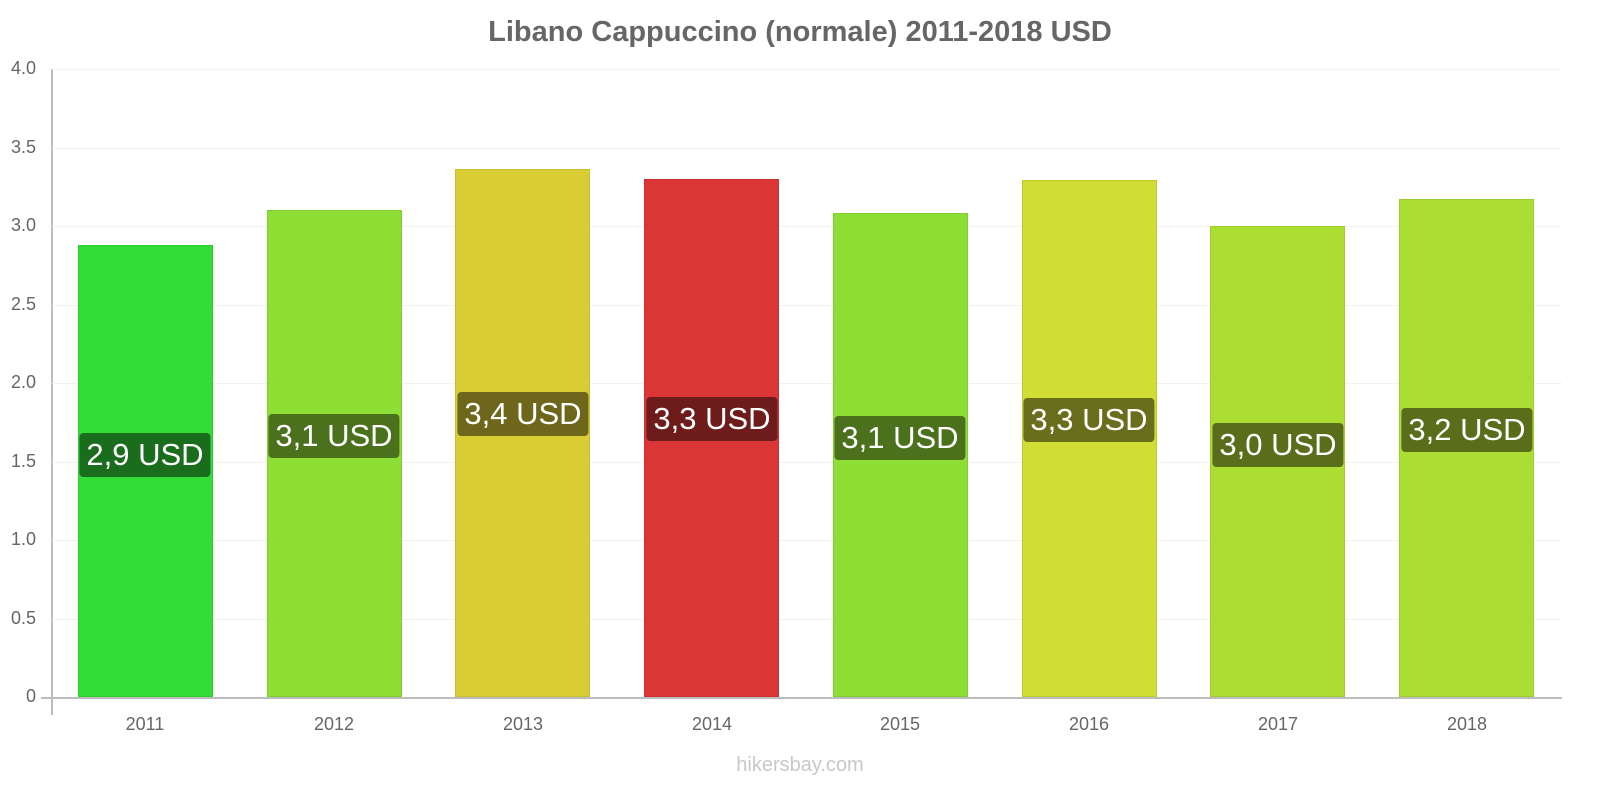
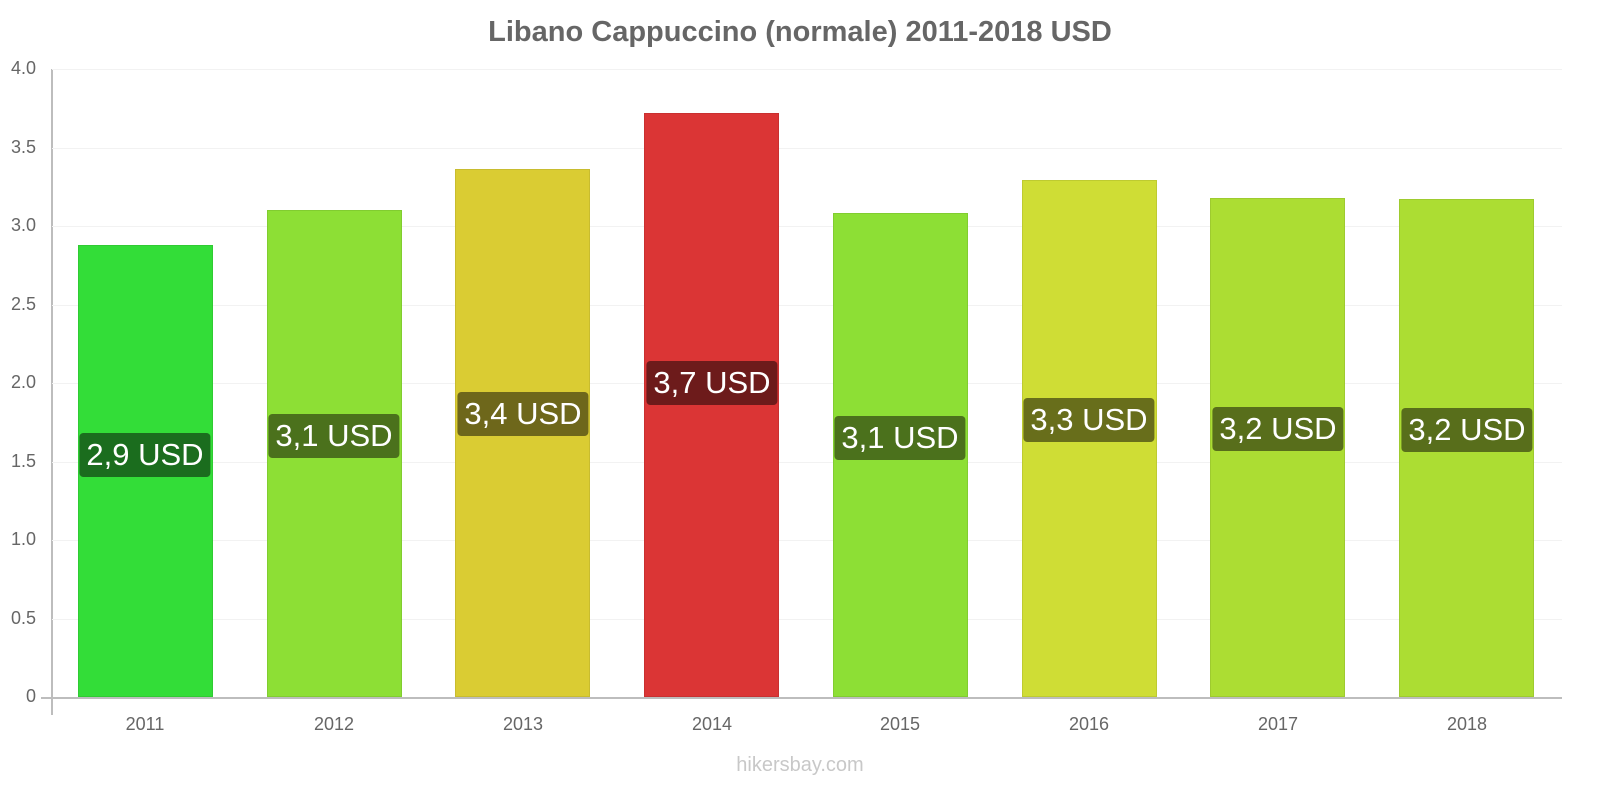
2014: 3,3 -> 3,7
2017: 3,0 -> 3,2
